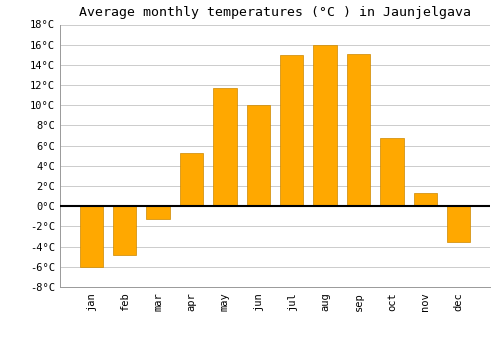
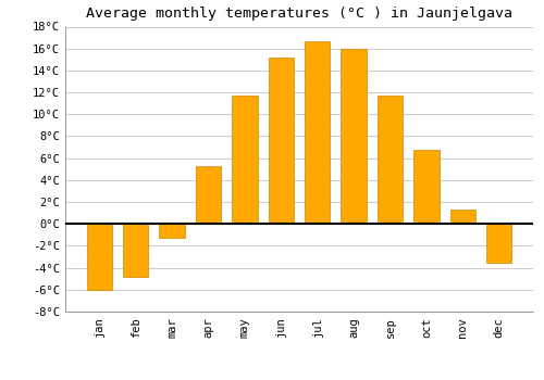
jun: 10.0°C -> 15.2°C
jul: 15.0°C -> 16.7°C
sep: 15.1°C -> 11.7°C
